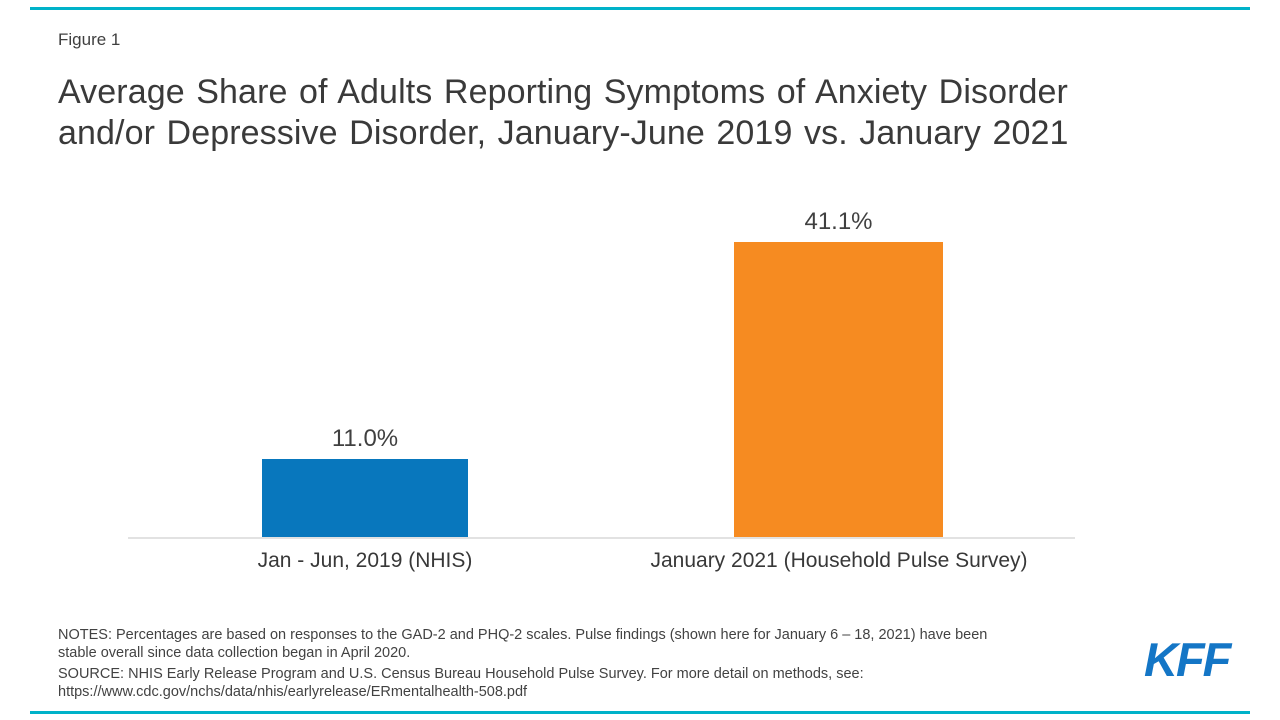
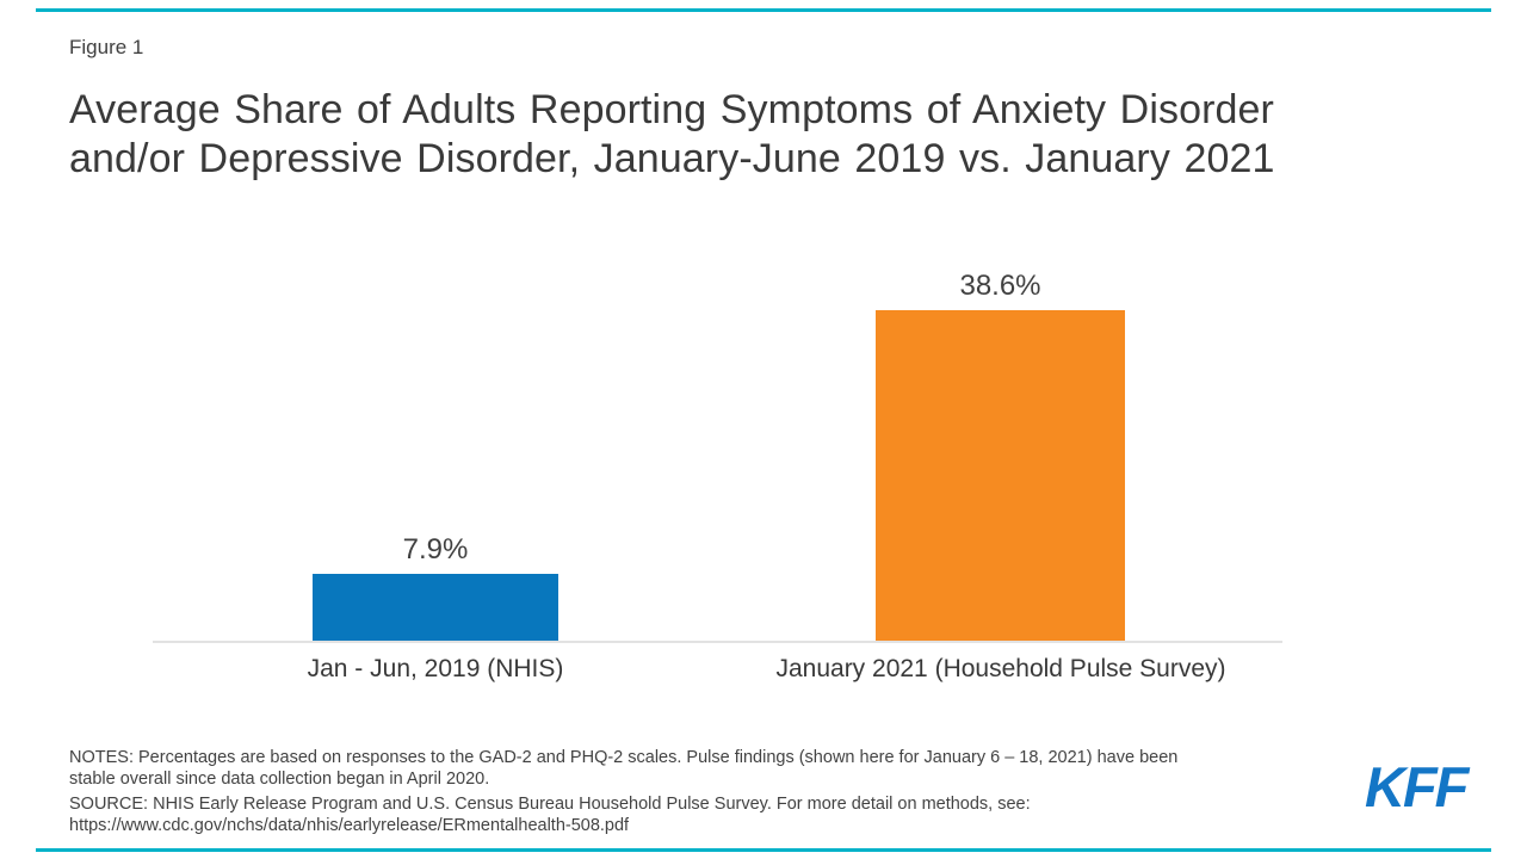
Jan - Jun, 2019 (NHIS): 11.0% -> 7.9%
January 2021 (Household Pulse Survey): 41.1% -> 38.6%
